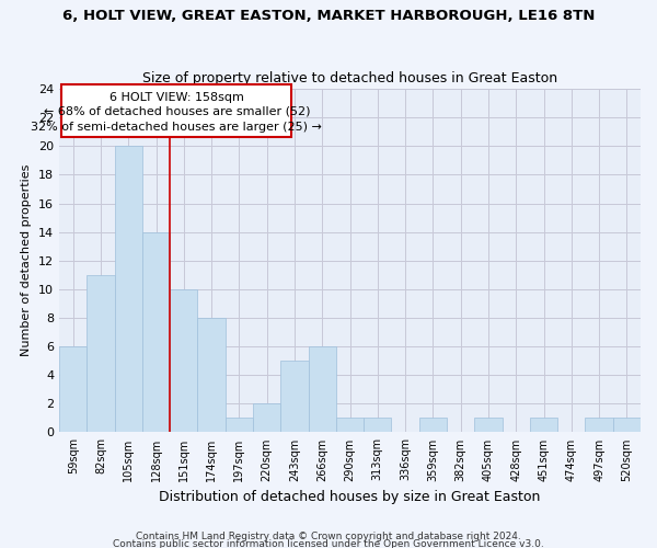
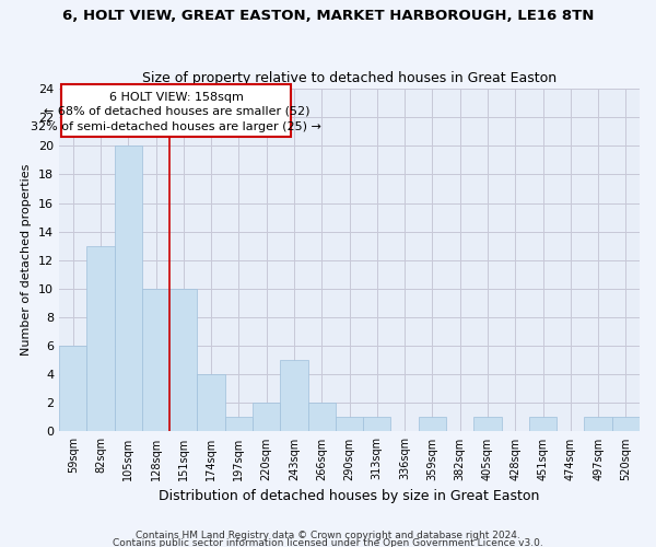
82sqm: 11 -> 13
128sqm: 14 -> 10
174sqm: 8 -> 4
266sqm: 6 -> 2
